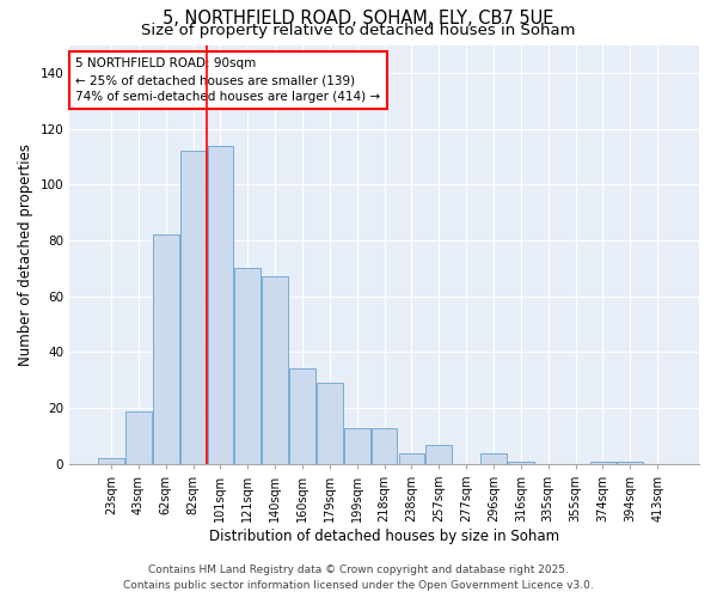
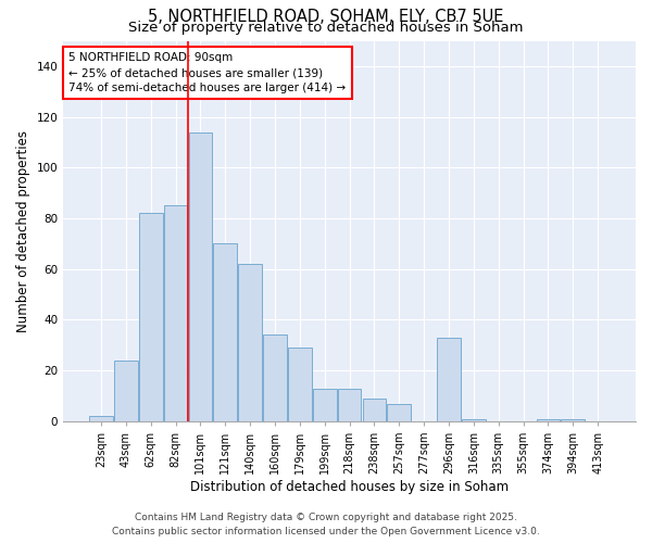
43sqm: 19 -> 24
82sqm: 112 -> 85
140sqm: 67 -> 62
238sqm: 4 -> 9
296sqm: 4 -> 33
